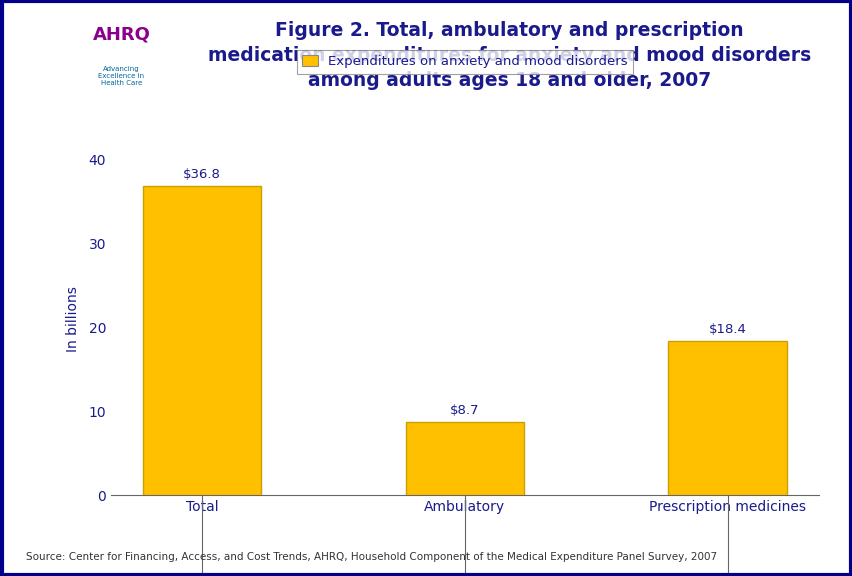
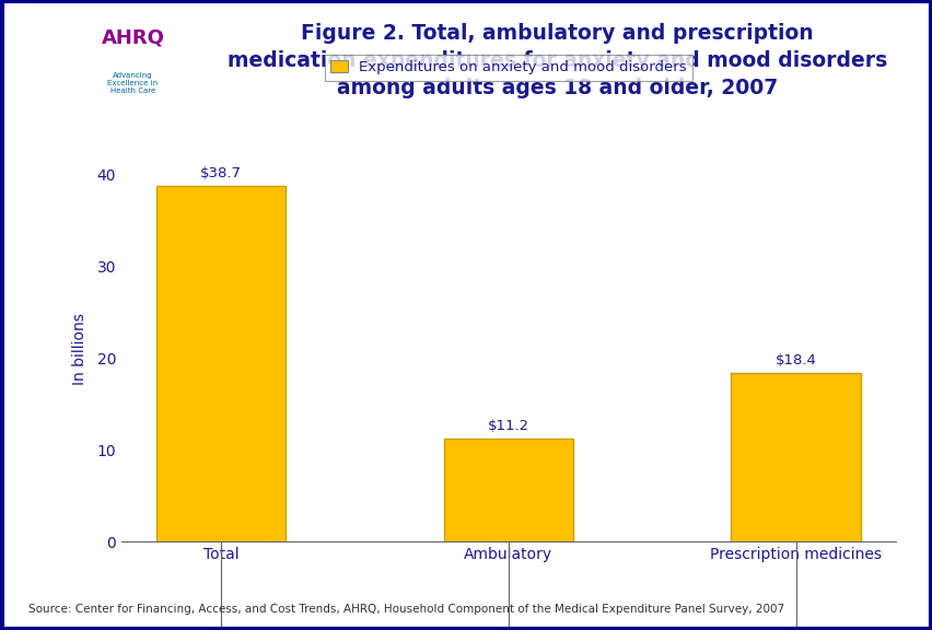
Total: $36.8 -> $38.7
Ambulatory: $8.7 -> $11.2
